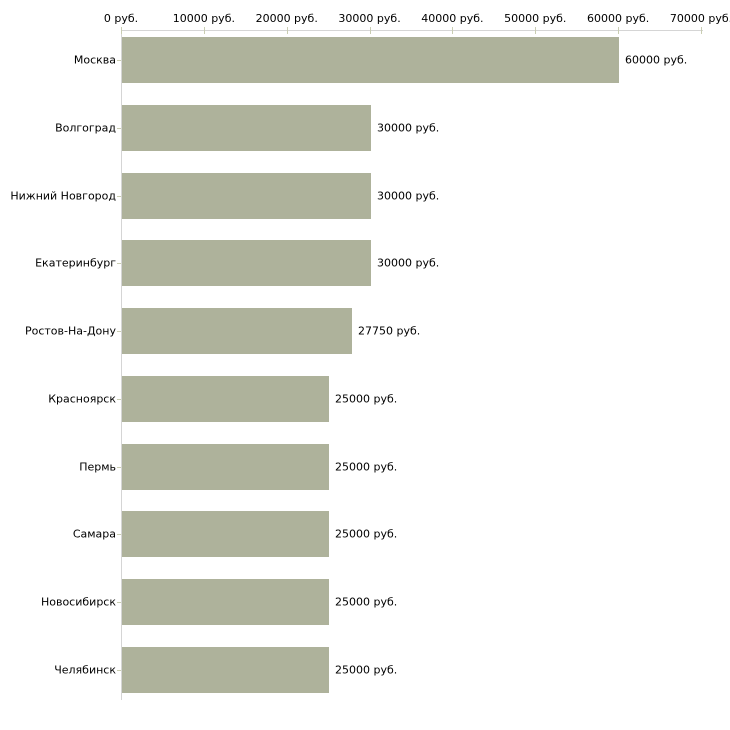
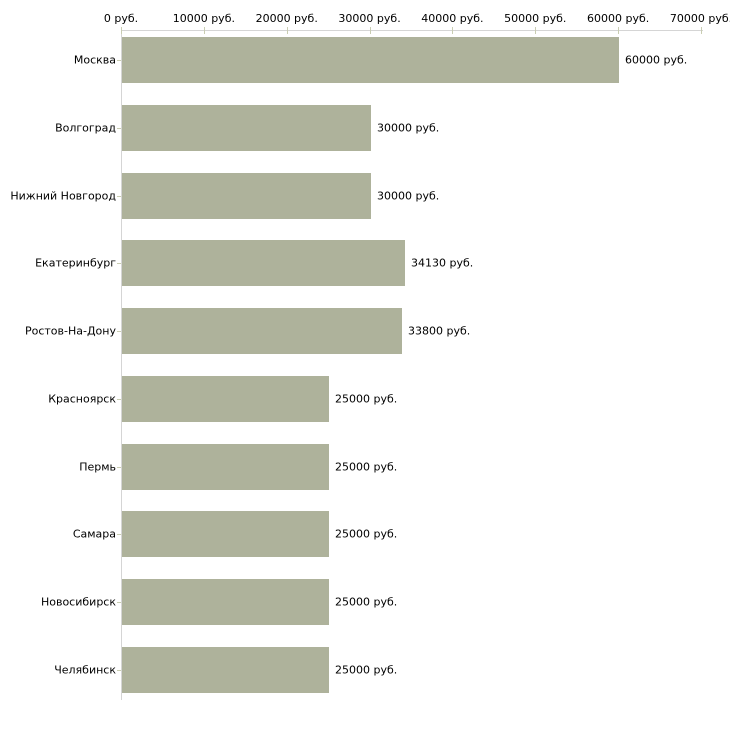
Екатеринбург: 30000 -> 34130
Ростов-На-Дону: 27750 -> 33800
